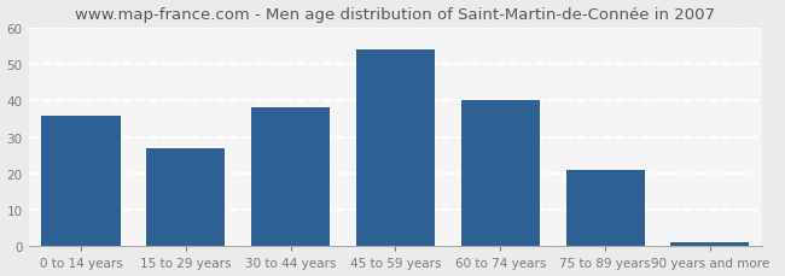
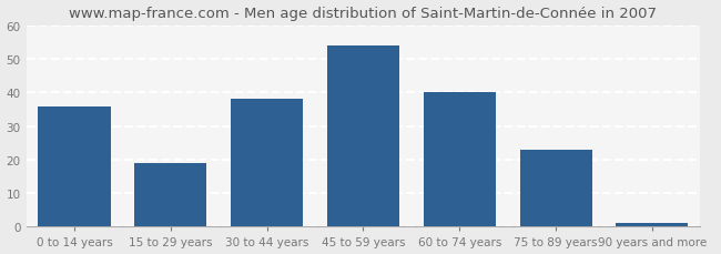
15 to 29 years: 27 -> 19
75 to 89 years: 21 -> 23
